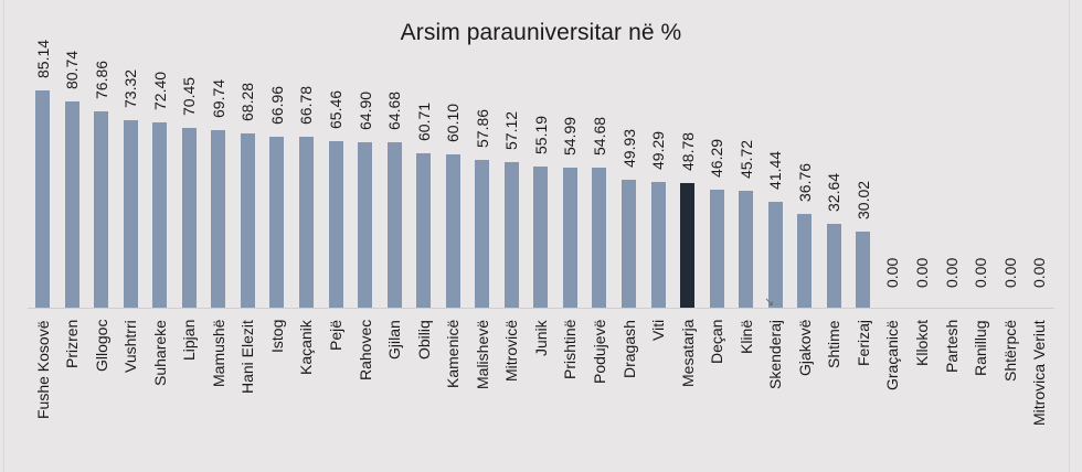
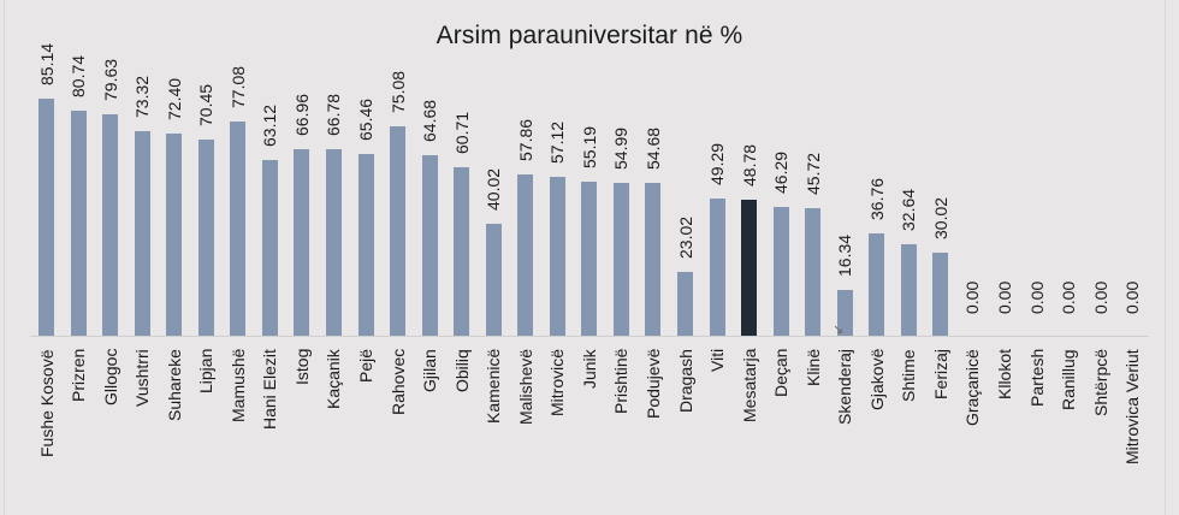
Gllogoc: 76.86 -> 79.63
Mamushë: 69.74 -> 77.08
Hani Elezit: 68.28 -> 63.12
Rahovec: 64.90 -> 75.08
Kamenicë: 60.10 -> 40.02
Dragash: 49.93 -> 23.02
Skenderaj: 41.44 -> 16.34
